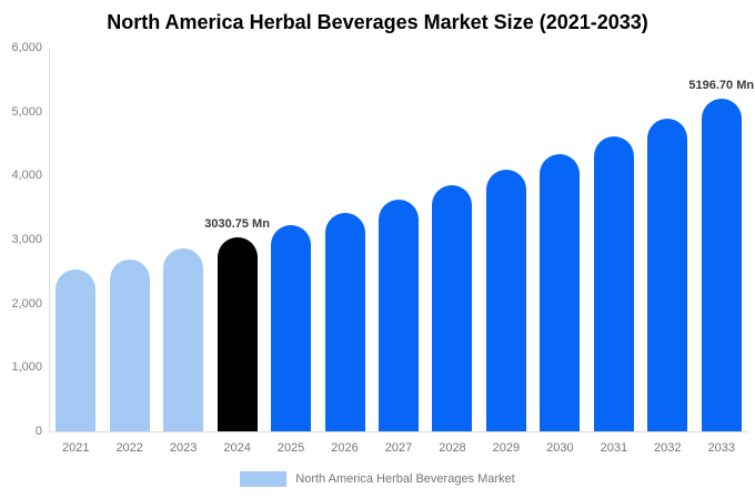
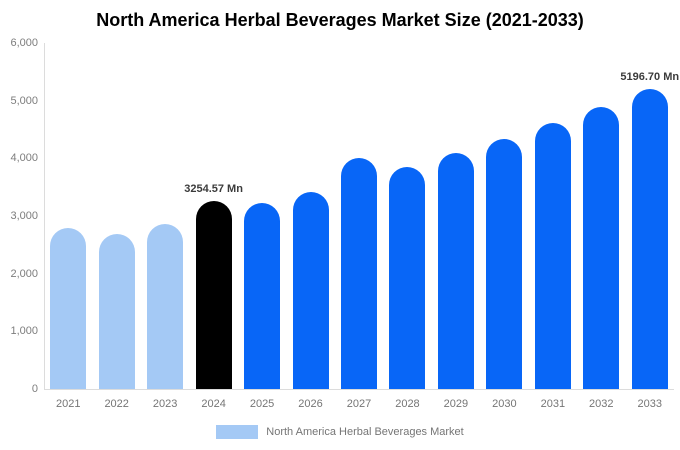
2021: 2500 -> 2800
2024: 3030.75 -> 3254.57
2027: 3600 -> 4000
